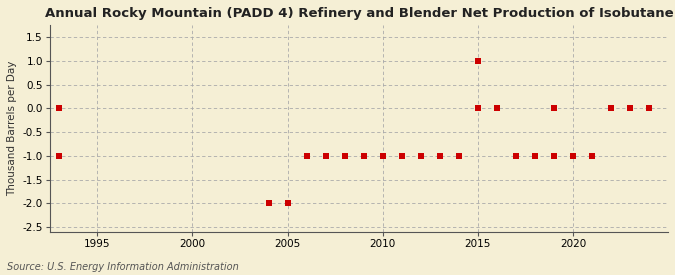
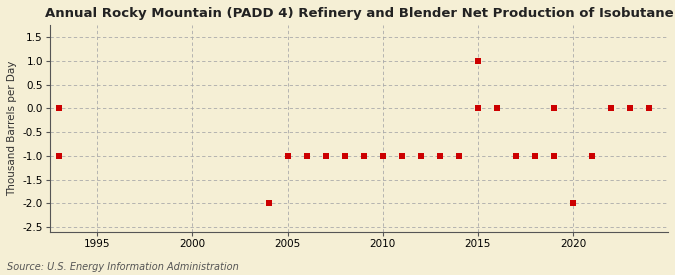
2005: -2 -> -1
2020: -1 -> -2
